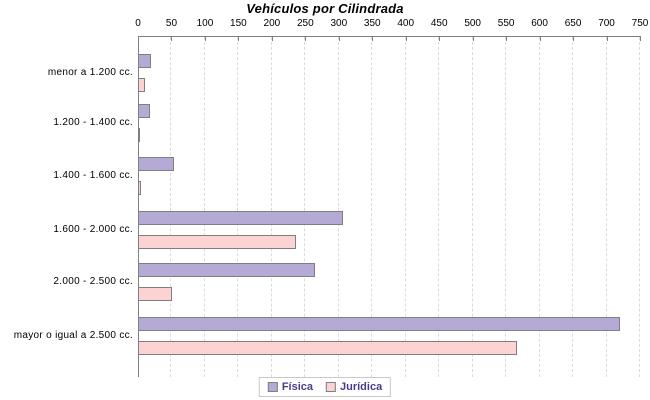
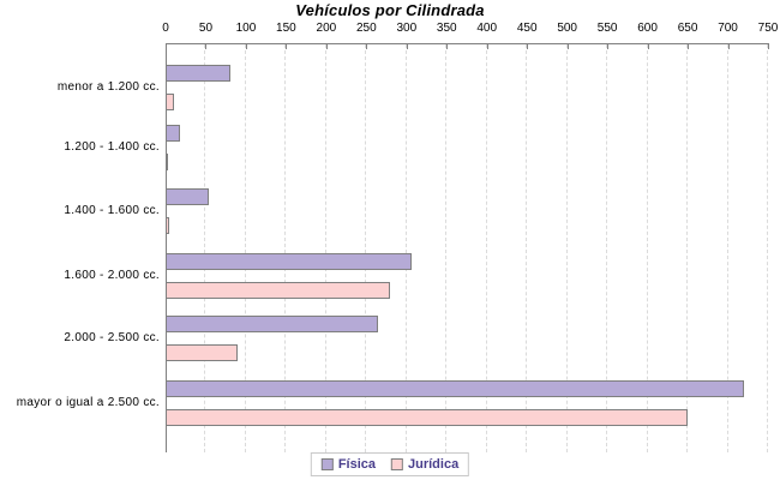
Física/menor a 1.200 cc.: 20 -> 80
Jurídica/1.600 - 2.000 cc.: 240 -> 280
Jurídica/2.000 - 2.500 cc.: 50 -> 90
Jurídica/mayor o igual a 2.500 cc.: 570 -> 650
